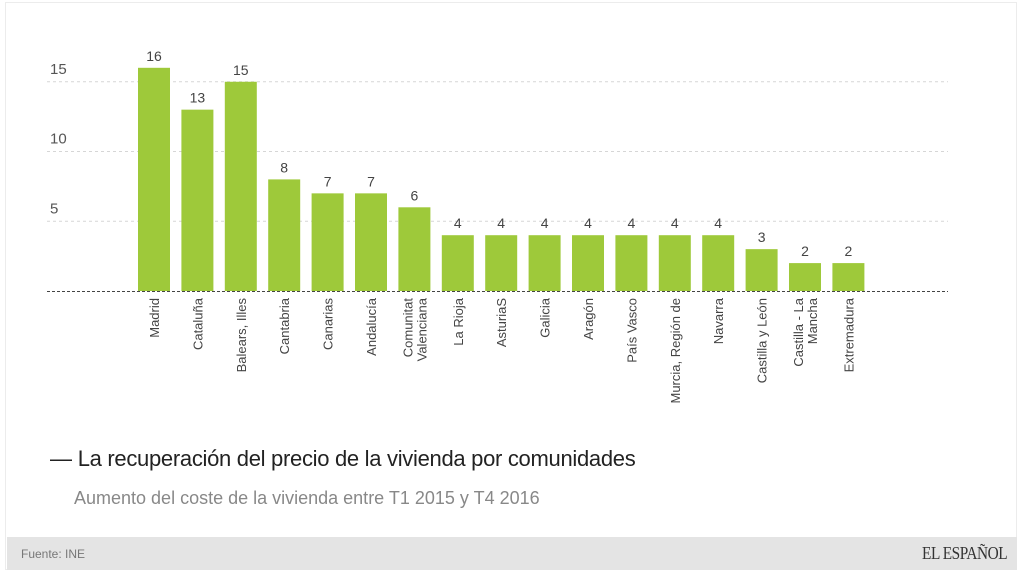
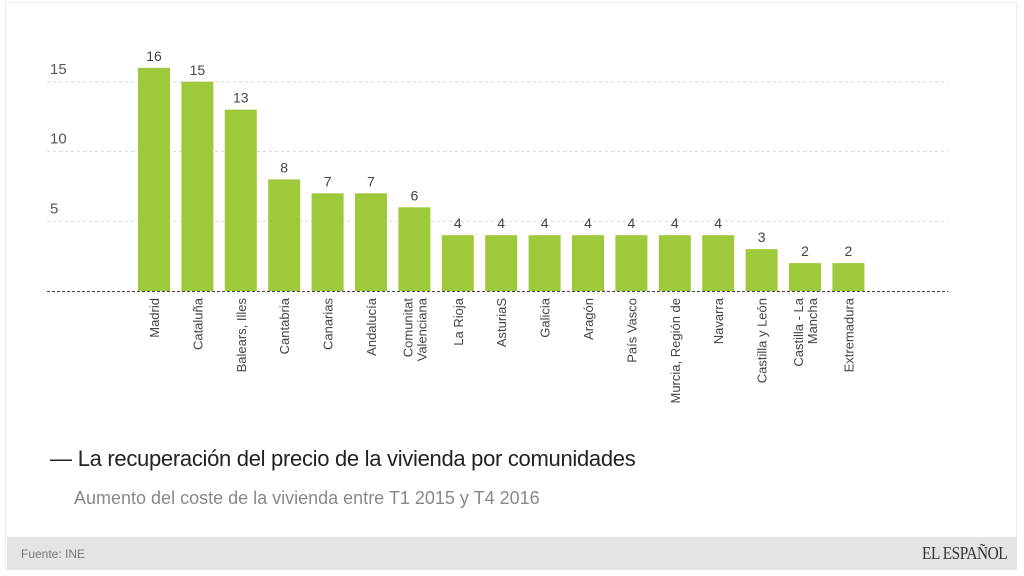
Cataluña: 13 -> 15
Balears, Illes: 15 -> 13
